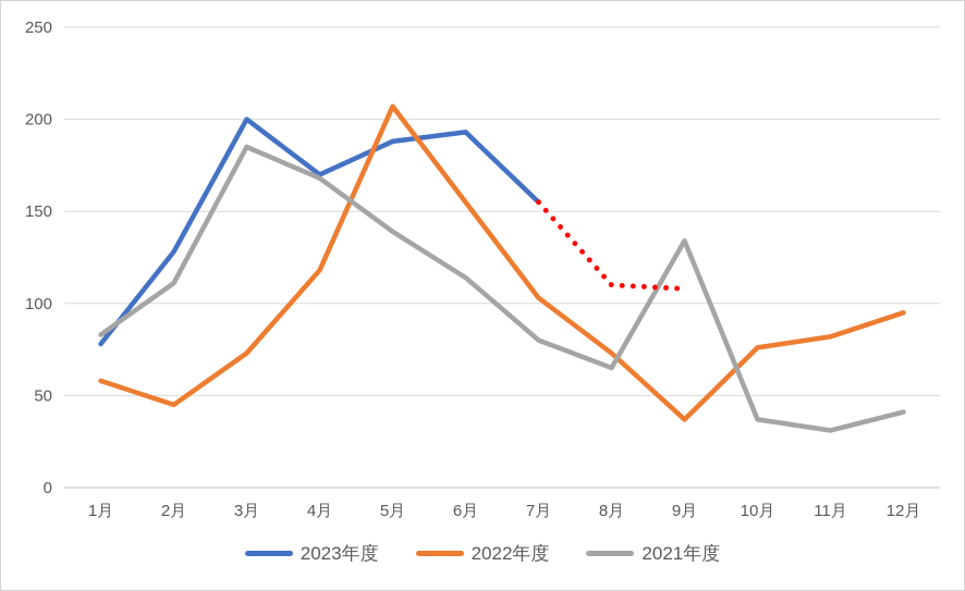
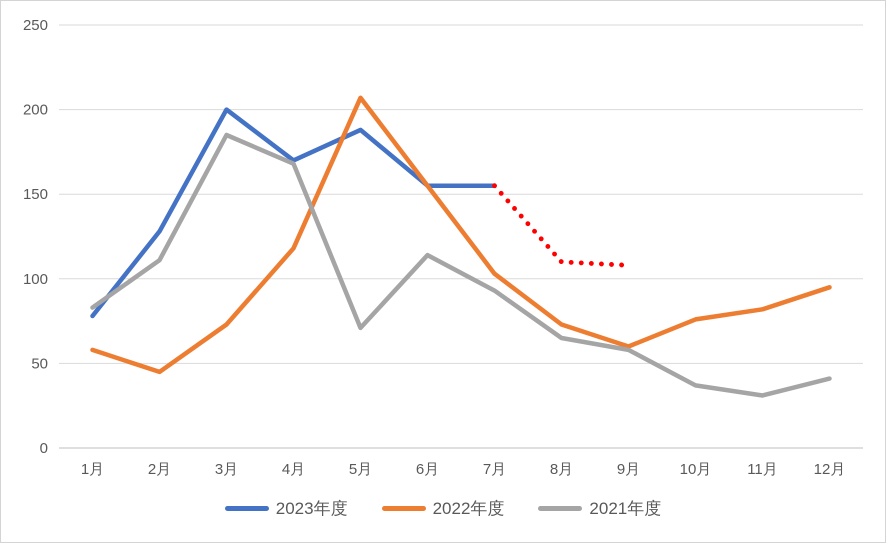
2021年度/5月: 139 -> 71
2023年度/6月: 193 -> 155
2021年度/7月: 80 -> 93
2022年度/9月: 37 -> 60
2021年度/9月: 134 -> 58
